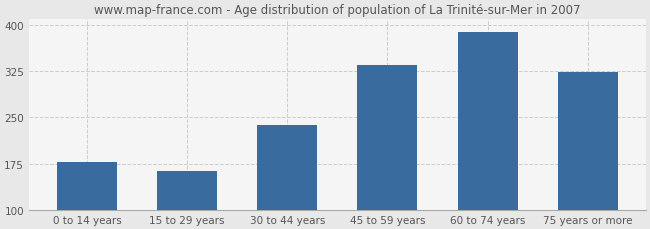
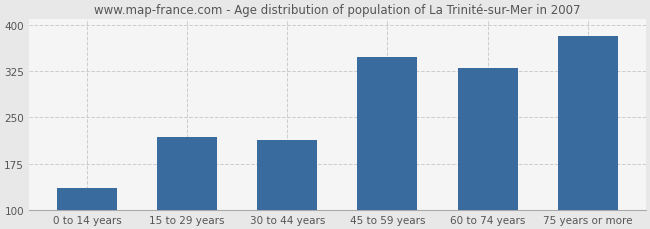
0 to 14 years: 178 -> 136
15 to 29 years: 163 -> 218
30 to 44 years: 238 -> 214
45 to 59 years: 335 -> 348
60 to 74 years: 388 -> 330
75 years or more: 323 -> 382
